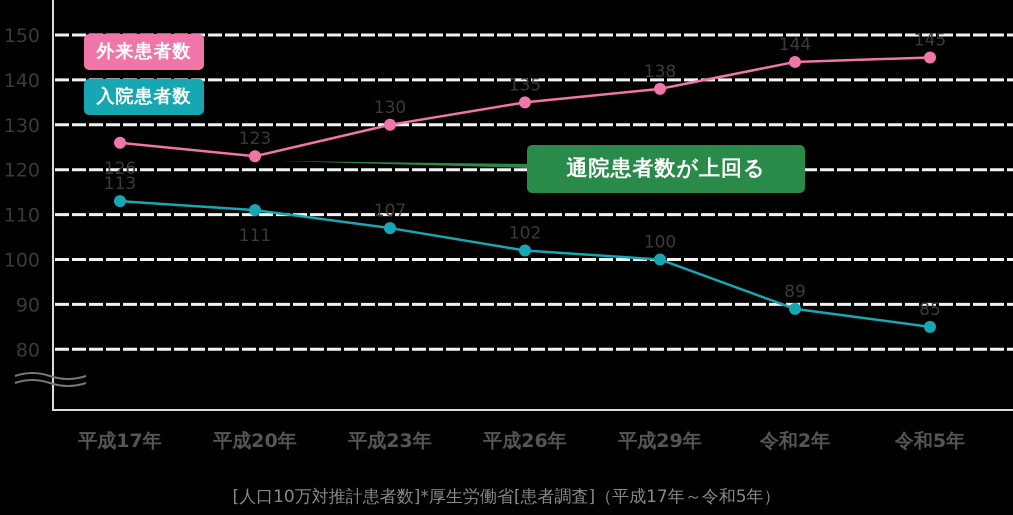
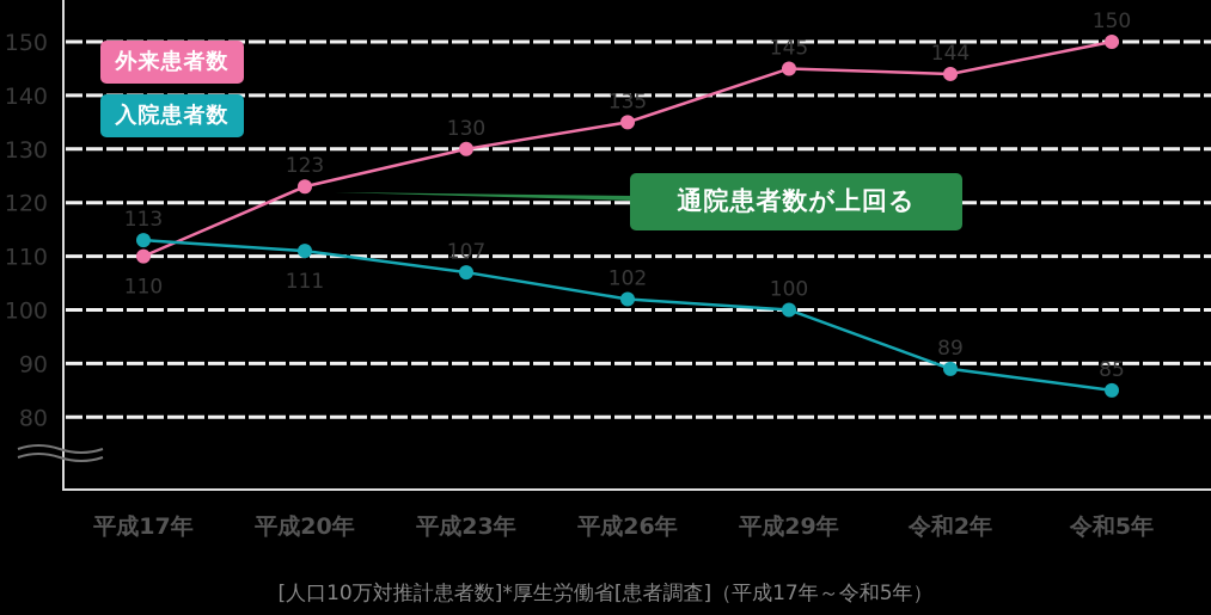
外来患者数/平成17年: 126 -> 110
外来患者数/平成29年: 138 -> 145
外来患者数/令和5年: 145 -> 150
